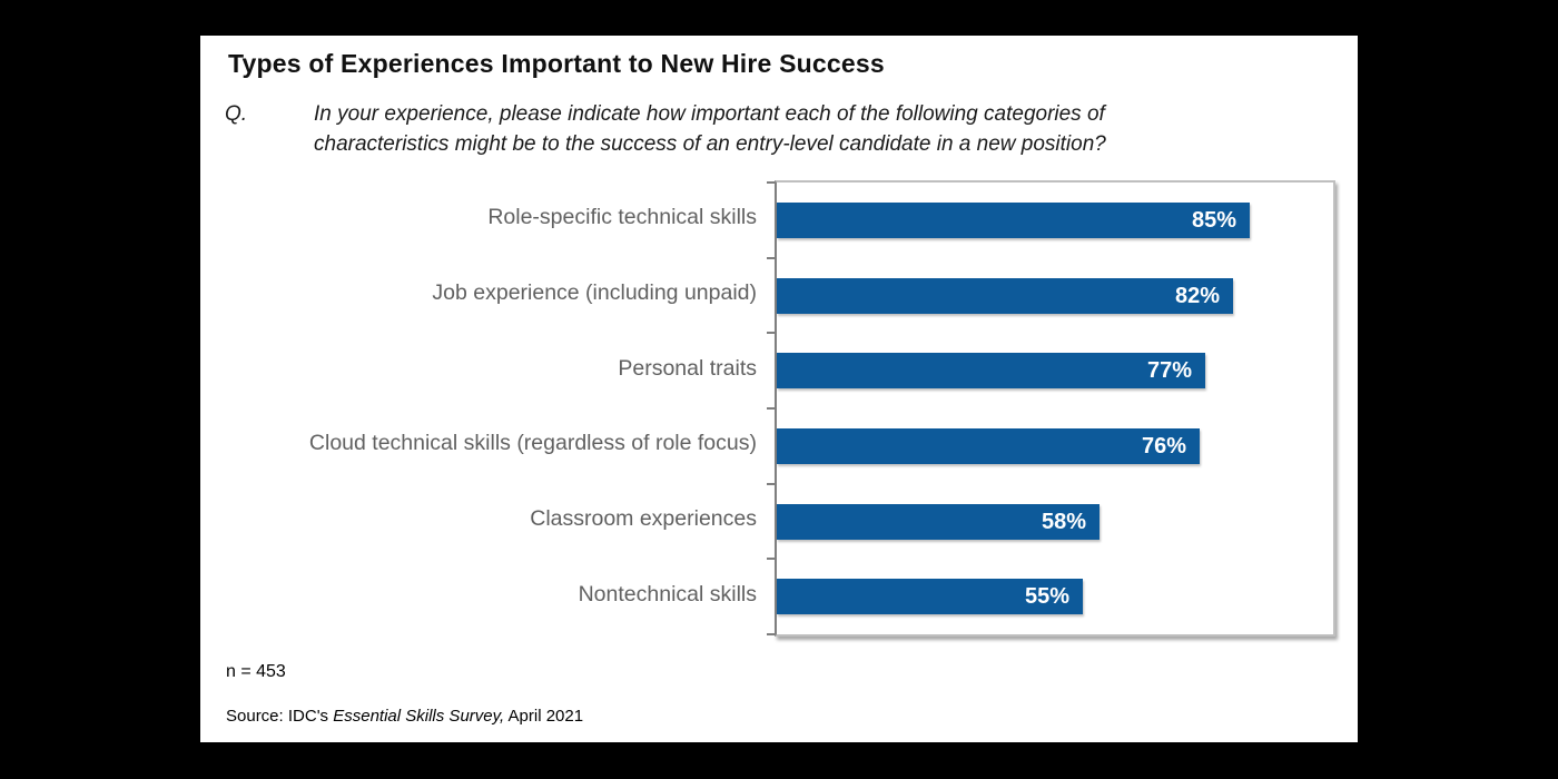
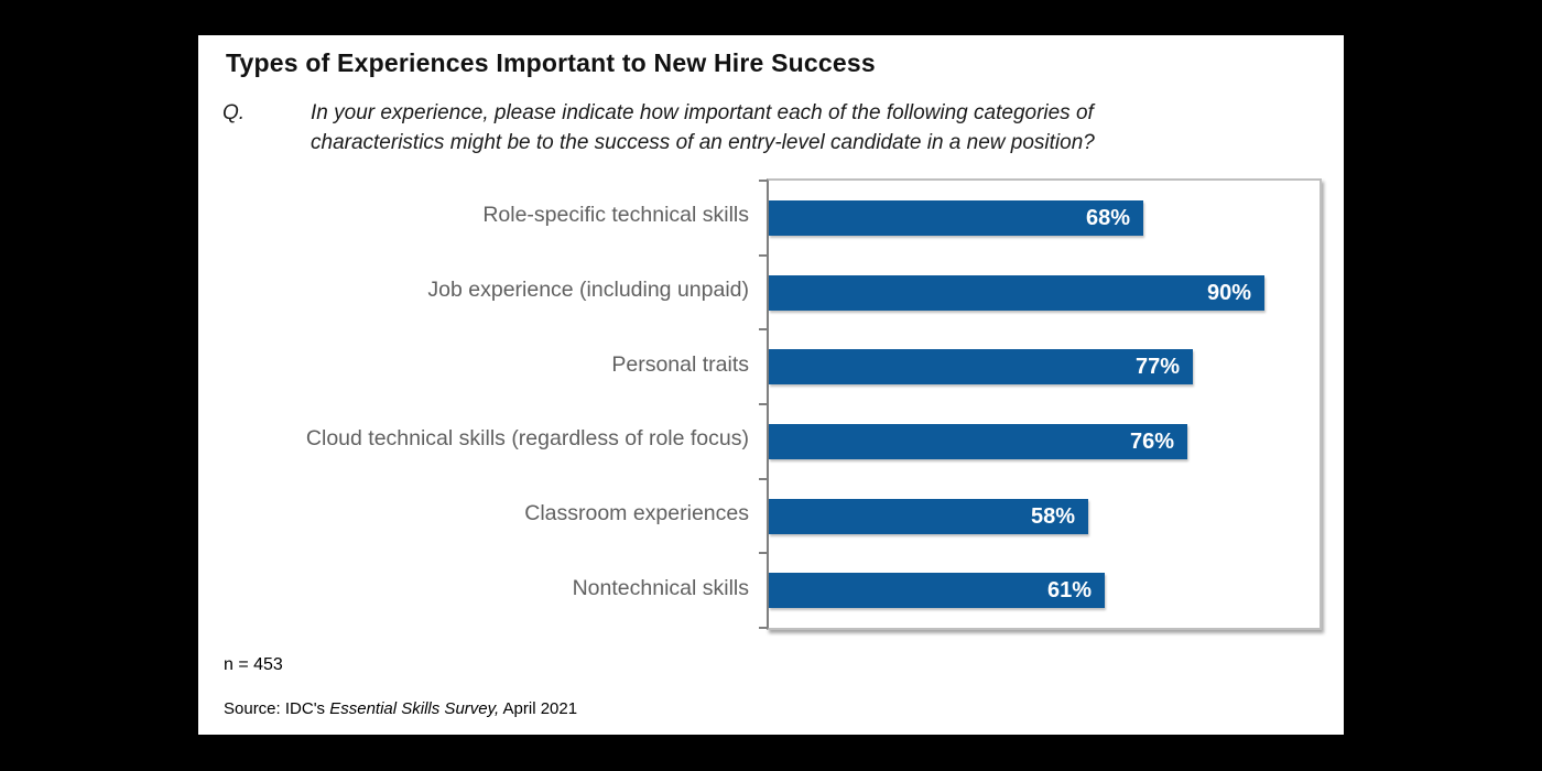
Role-specific technical skills: 85% -> 68%
Job experience (including unpaid): 82% -> 90%
Nontechnical skills: 55% -> 61%
